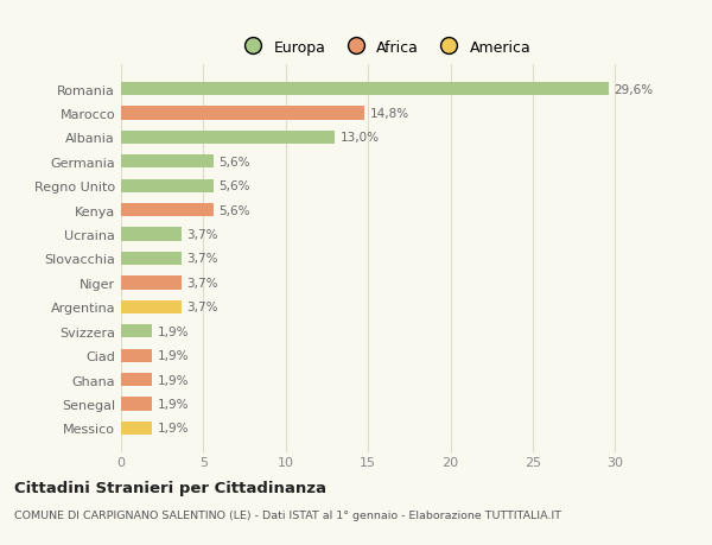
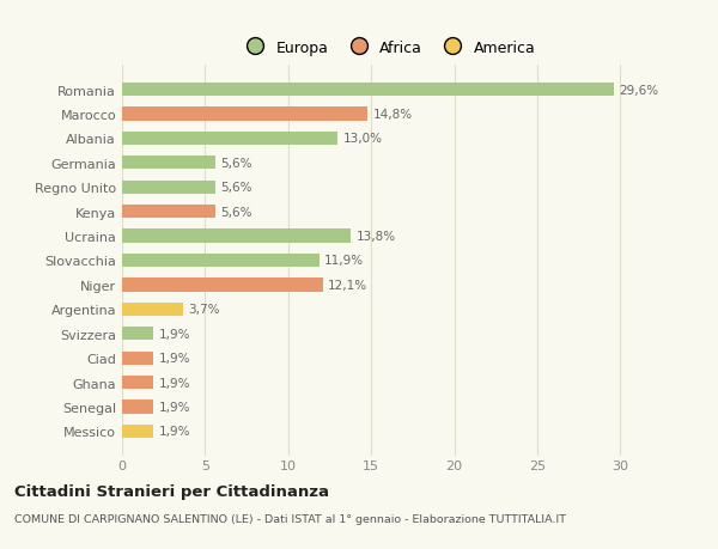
Ucraina: 3,7% -> 13,8%
Slovacchia: 3,7% -> 11,9%
Niger: 3,7% -> 12,1%
